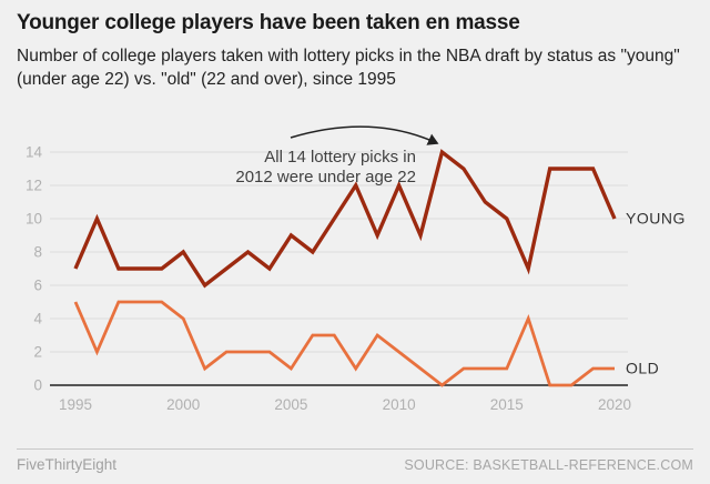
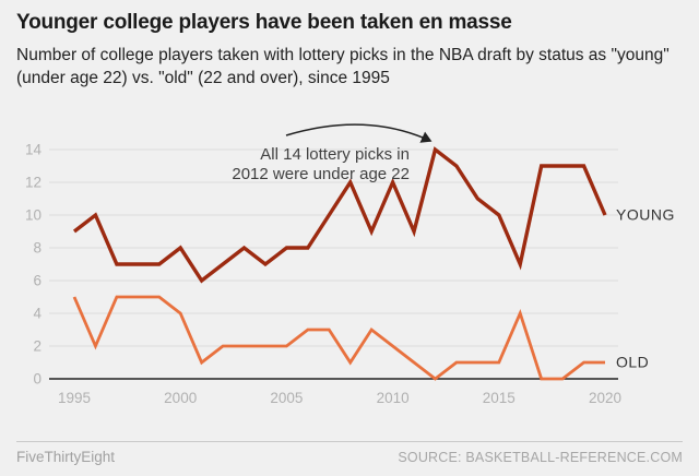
YOUNG/1995: 7 -> 9
YOUNG/2005: 9 -> 8
OLD/2005: 1 -> 2
